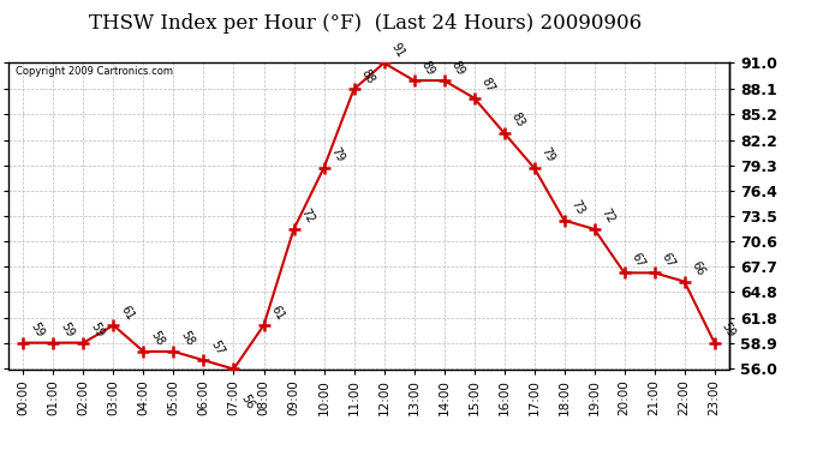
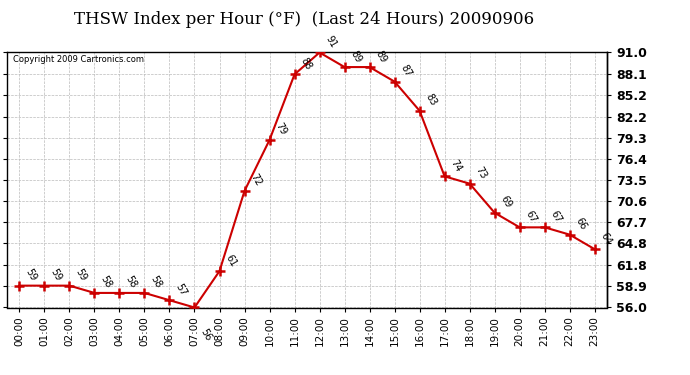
03:00: 61 -> 58
17:00: 79 -> 74
19:00: 72 -> 69
23:00: 59 -> 64
